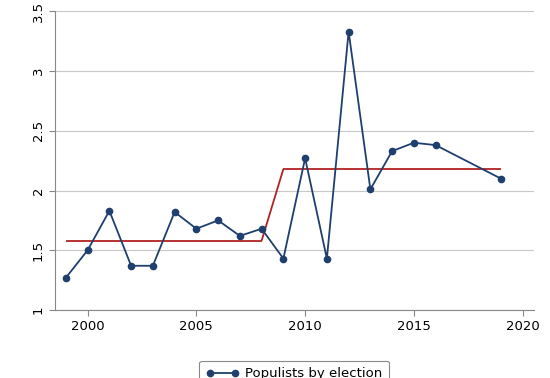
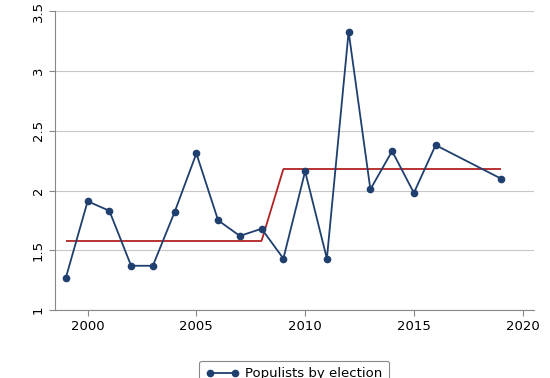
2000: 1.50 -> 1.91
2005: 1.68 -> 2.31
2010: 2.27 -> 2.16
2015: 2.40 -> 1.98
